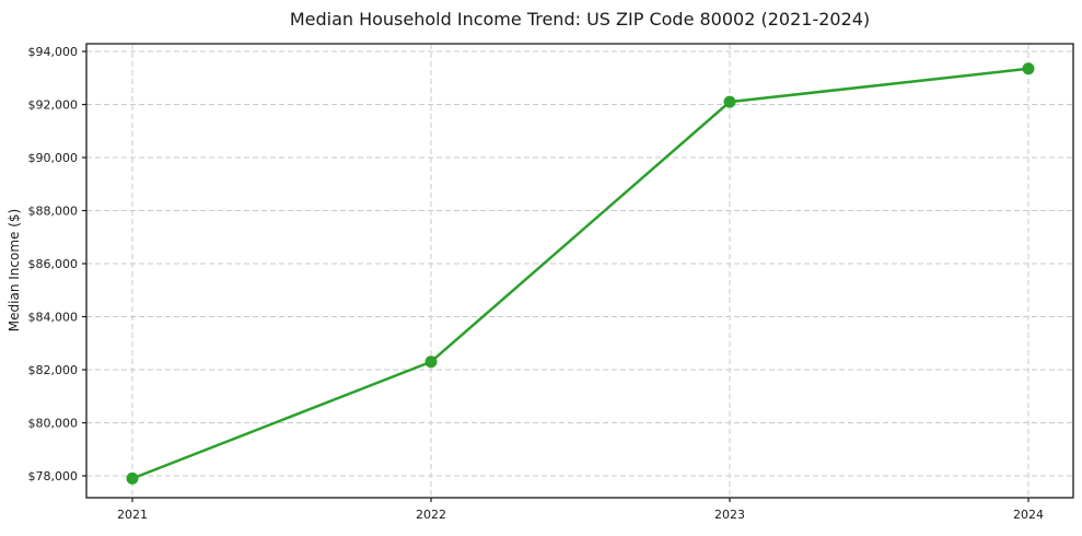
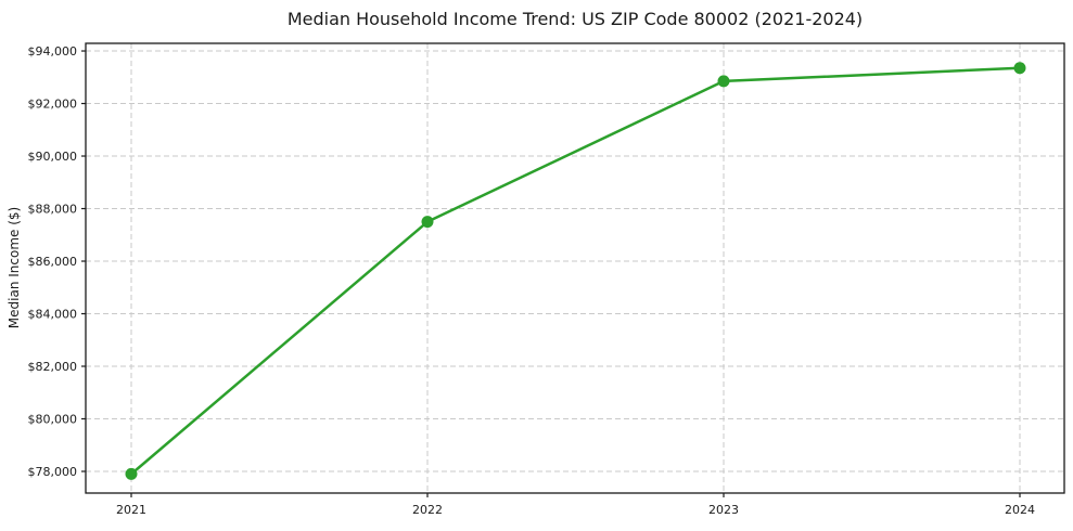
2022: $82300 -> $87500
2023: $92100 -> $92800
